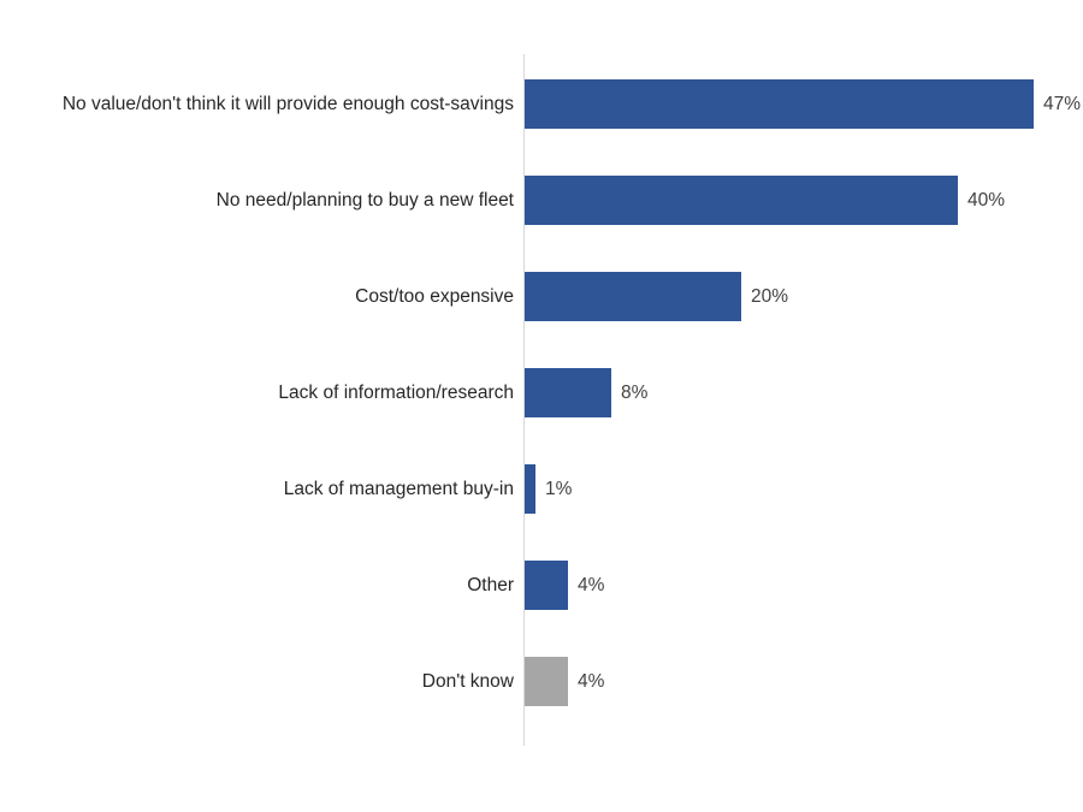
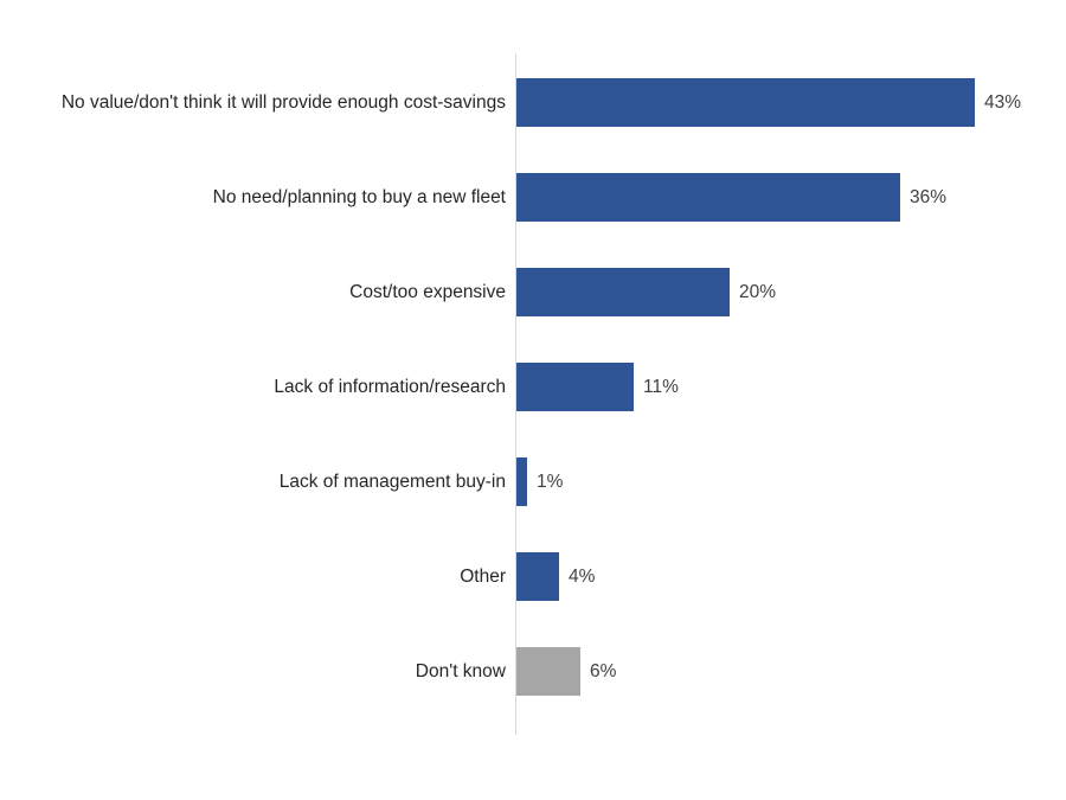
No value/don't think it will provide enough cost-savings: 47% -> 43%
No need/planning to buy a new fleet: 40% -> 36%
Lack of information/research: 8% -> 11%
Don't know: 4% -> 6%
